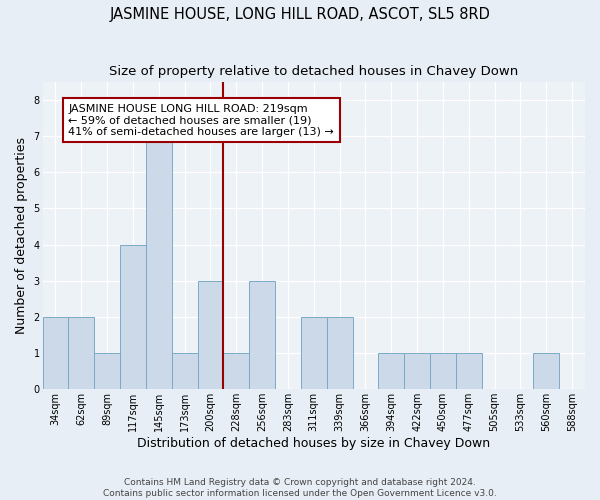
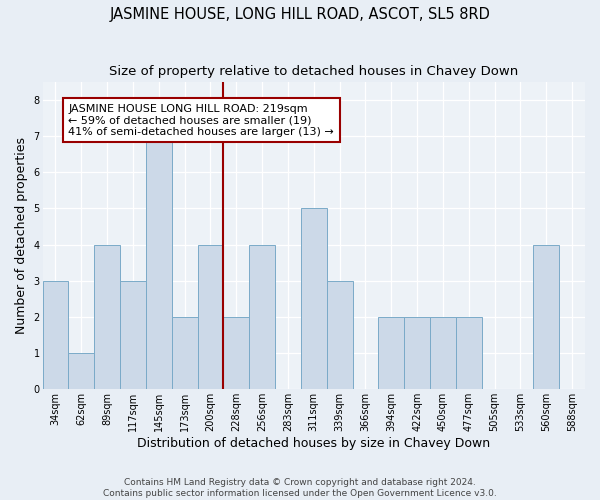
34sqm: 2 -> 3
62sqm: 2 -> 1
89sqm: 1 -> 4
117sqm: 4 -> 3
173sqm: 1 -> 2
200sqm: 3 -> 4
228sqm: 1 -> 2
256sqm: 3 -> 4
311sqm: 2 -> 5
339sqm: 2 -> 3
394sqm: 1 -> 2
422sqm: 1 -> 2
450sqm: 1 -> 2
477sqm: 1 -> 2
560sqm: 1 -> 4
